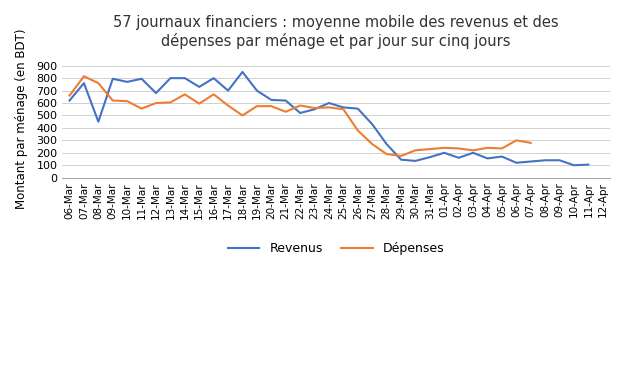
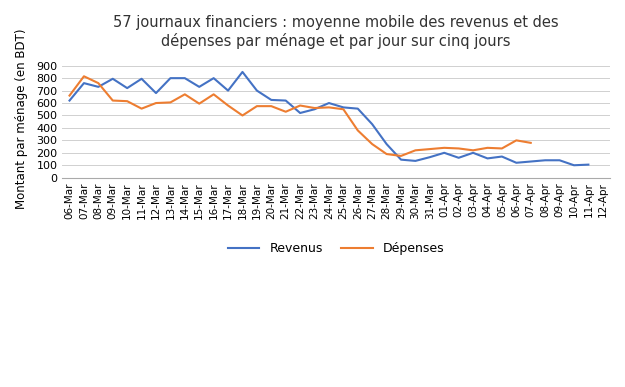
Revenus/08-Mar: 450 -> 730
Revenus/10-Mar: 770 -> 720
